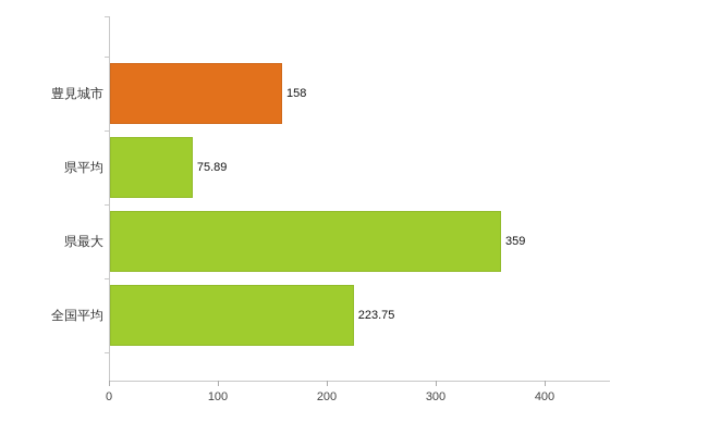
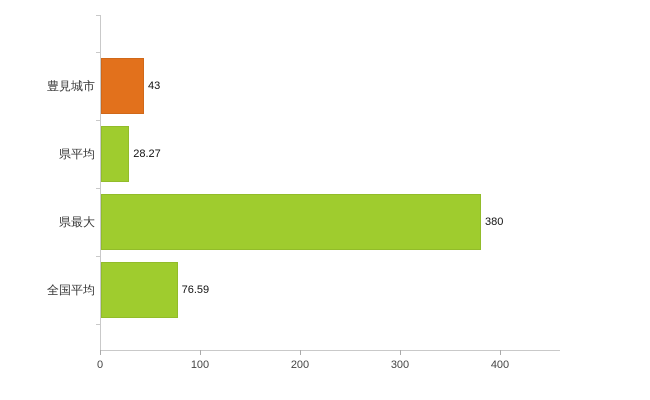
豊見城市: 158 -> 43
県平均: 75.89 -> 28.27
県最大: 359 -> 380
全国平均: 223.75 -> 76.59
